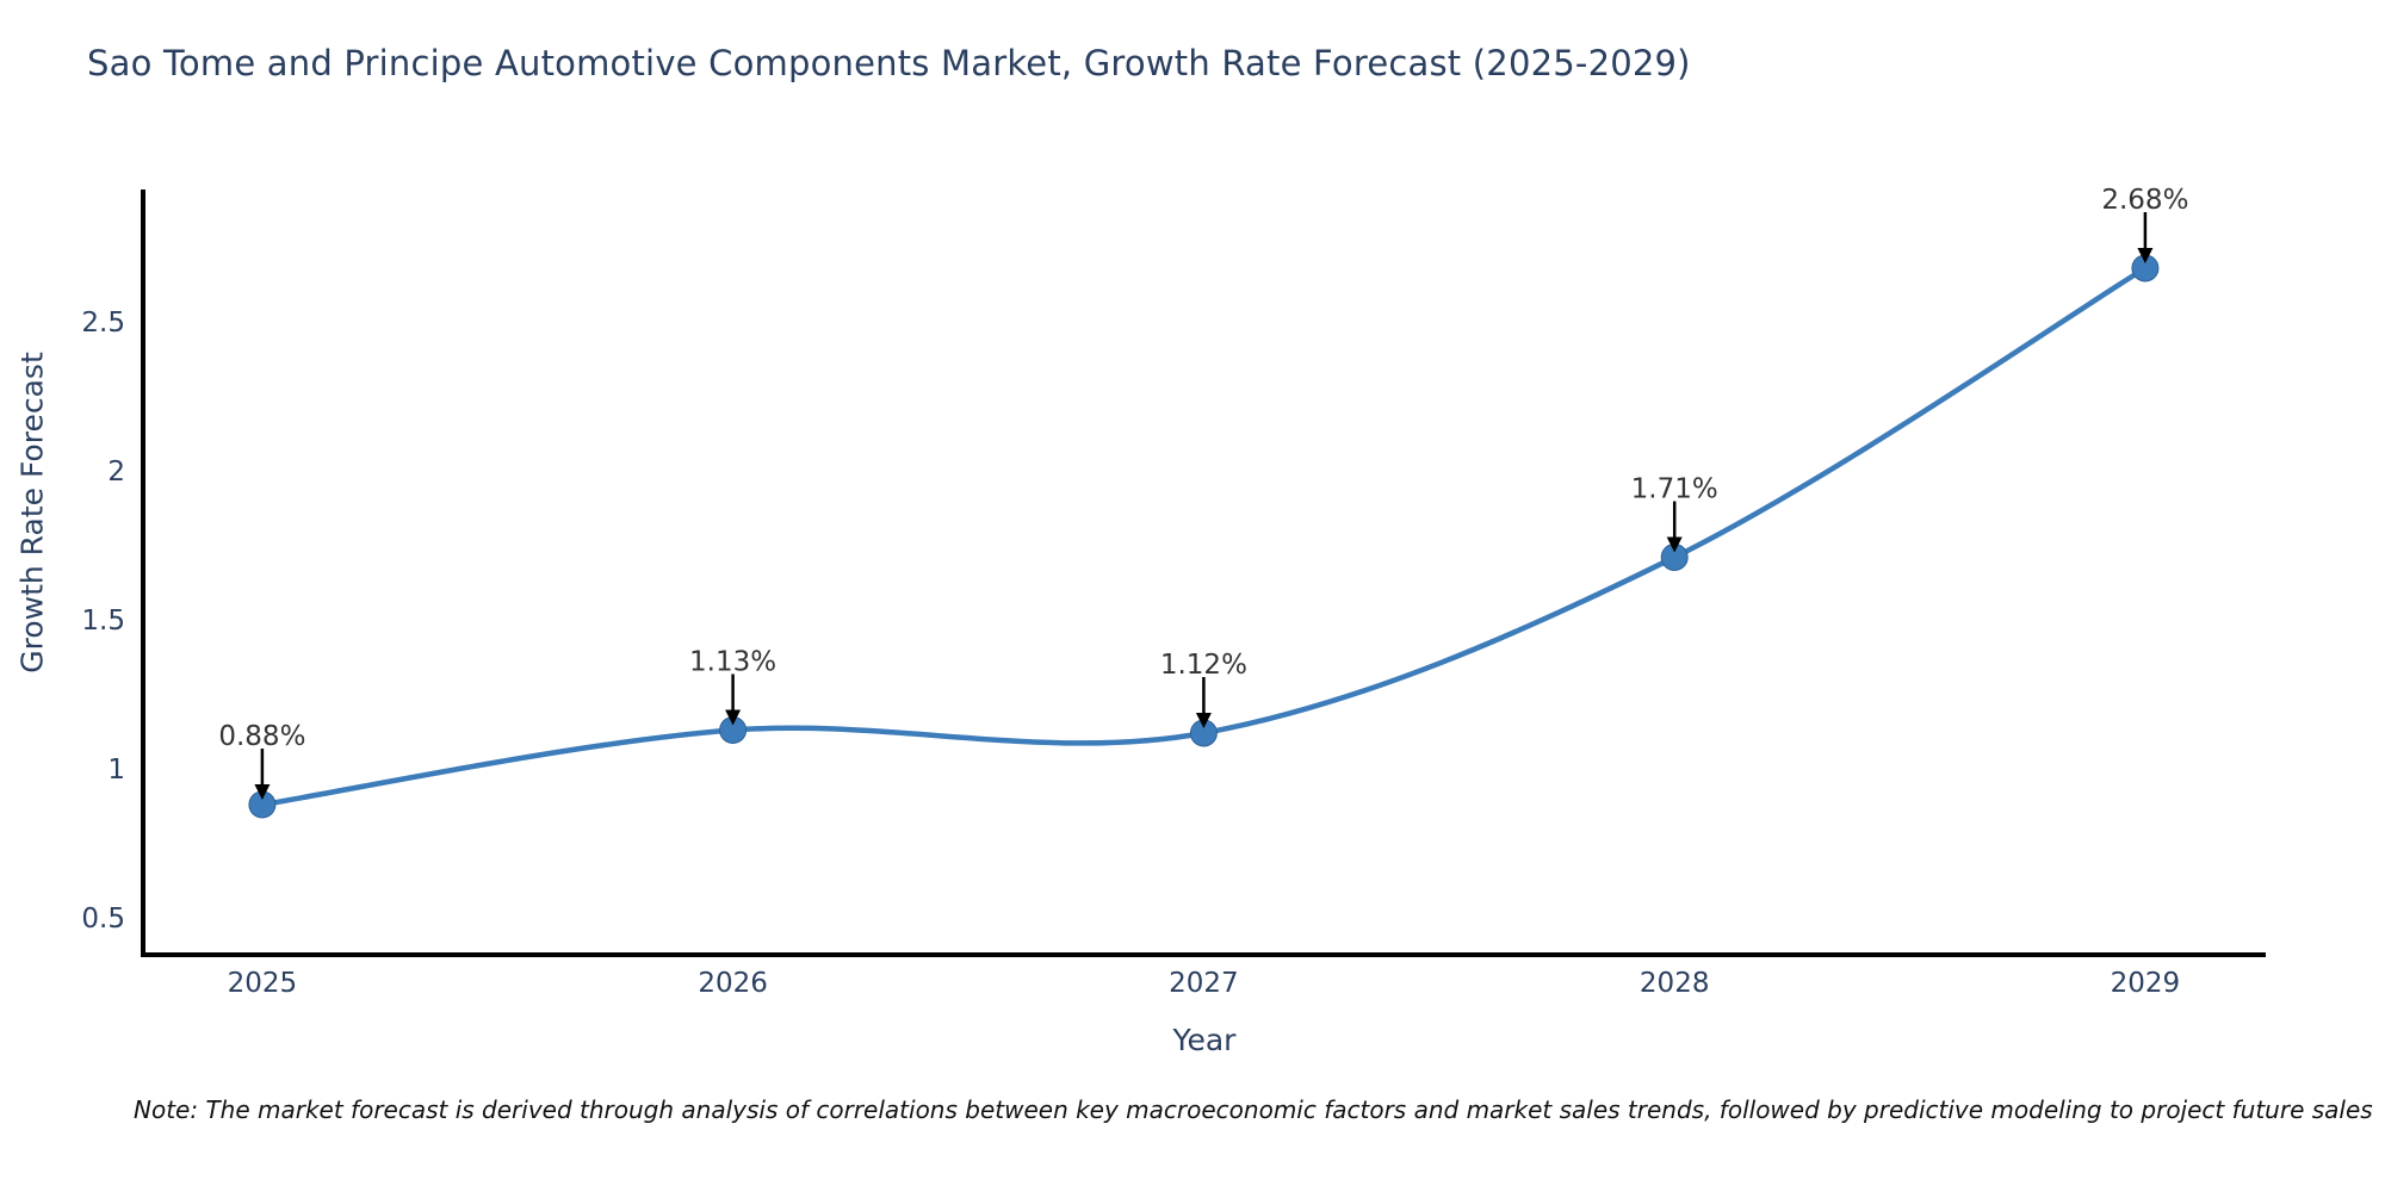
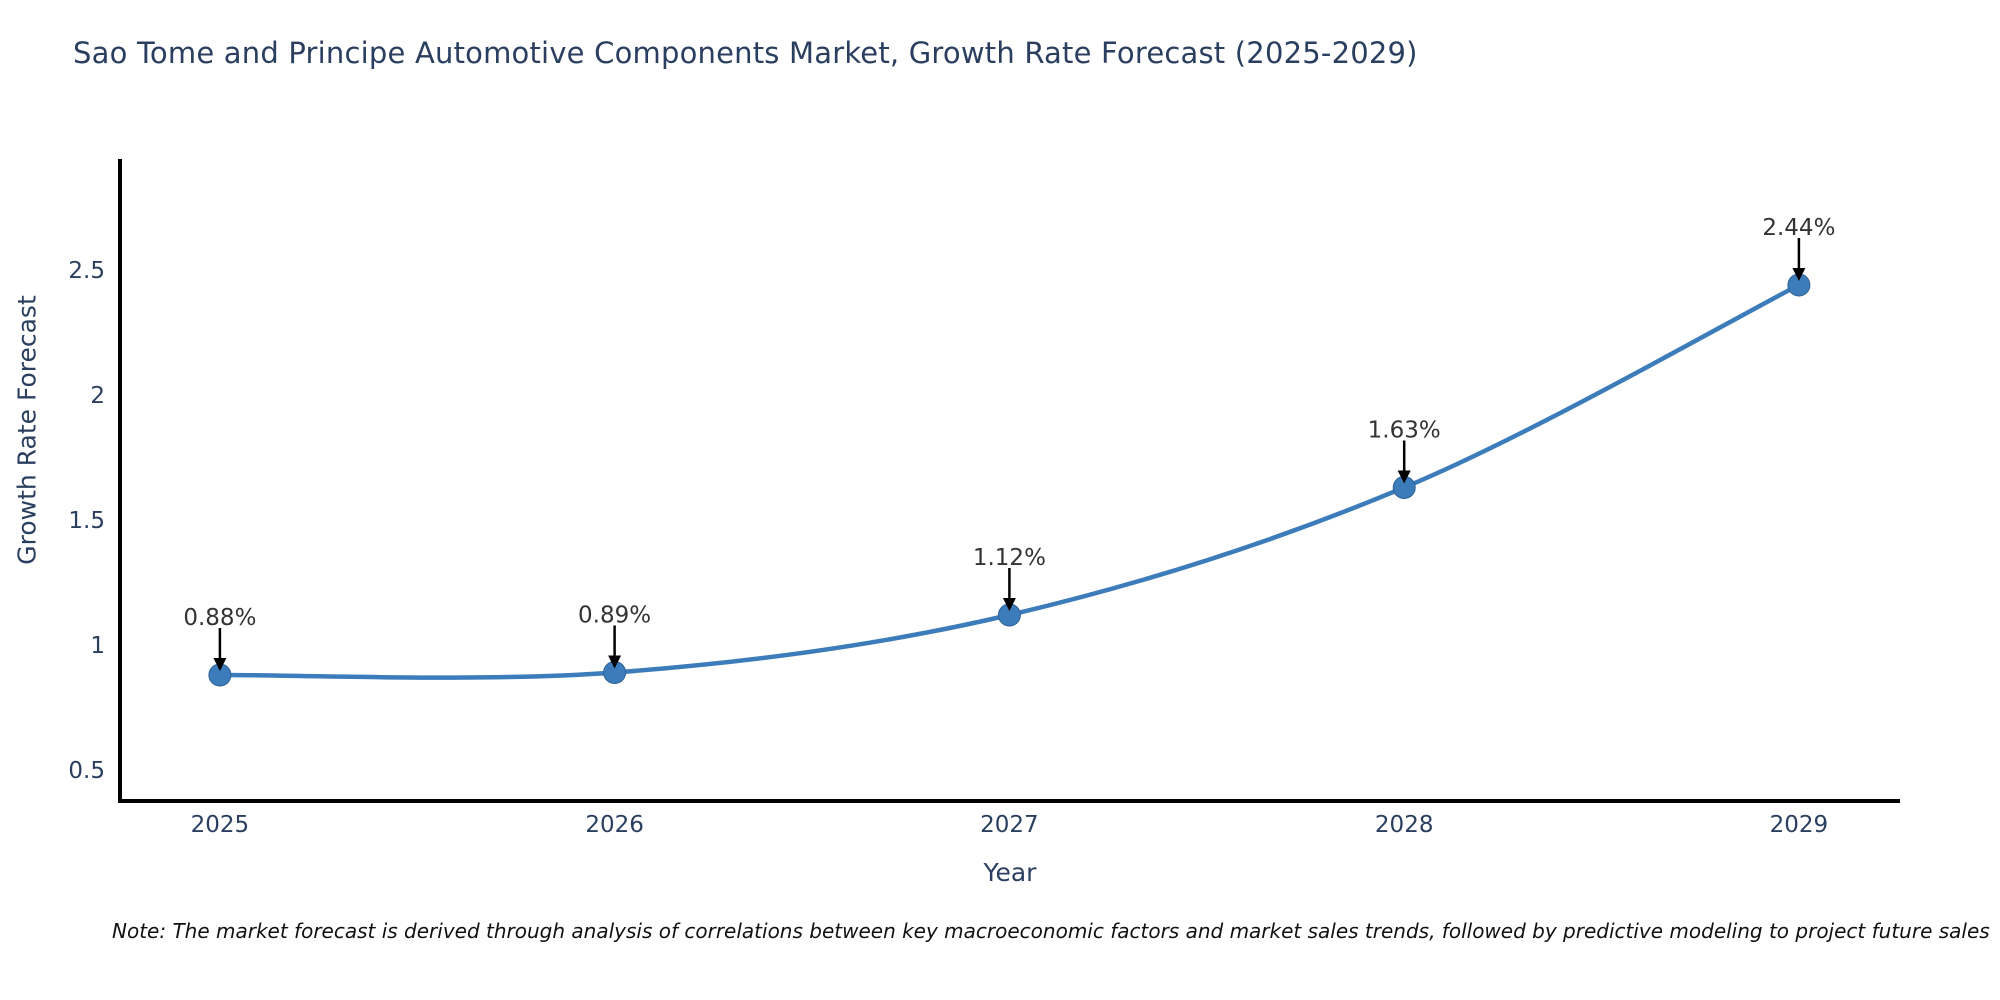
2026: 1.13% -> 0.89%
2028: 1.71% -> 1.63%
2029: 2.68% -> 2.44%
